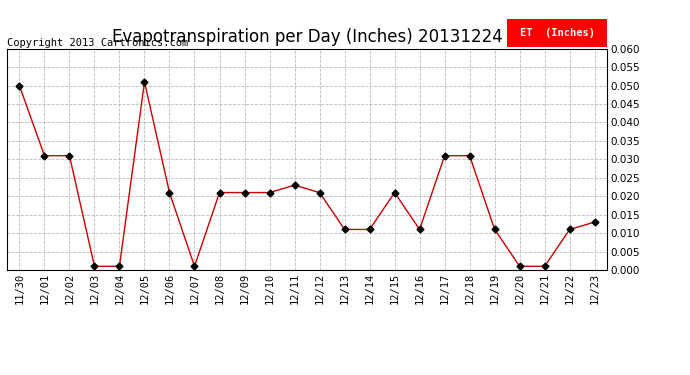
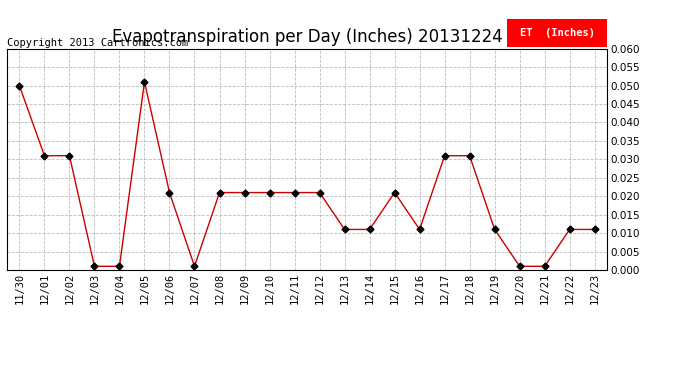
12/11: 0.023 -> 0.021
12/23: 0.013 -> 0.011
